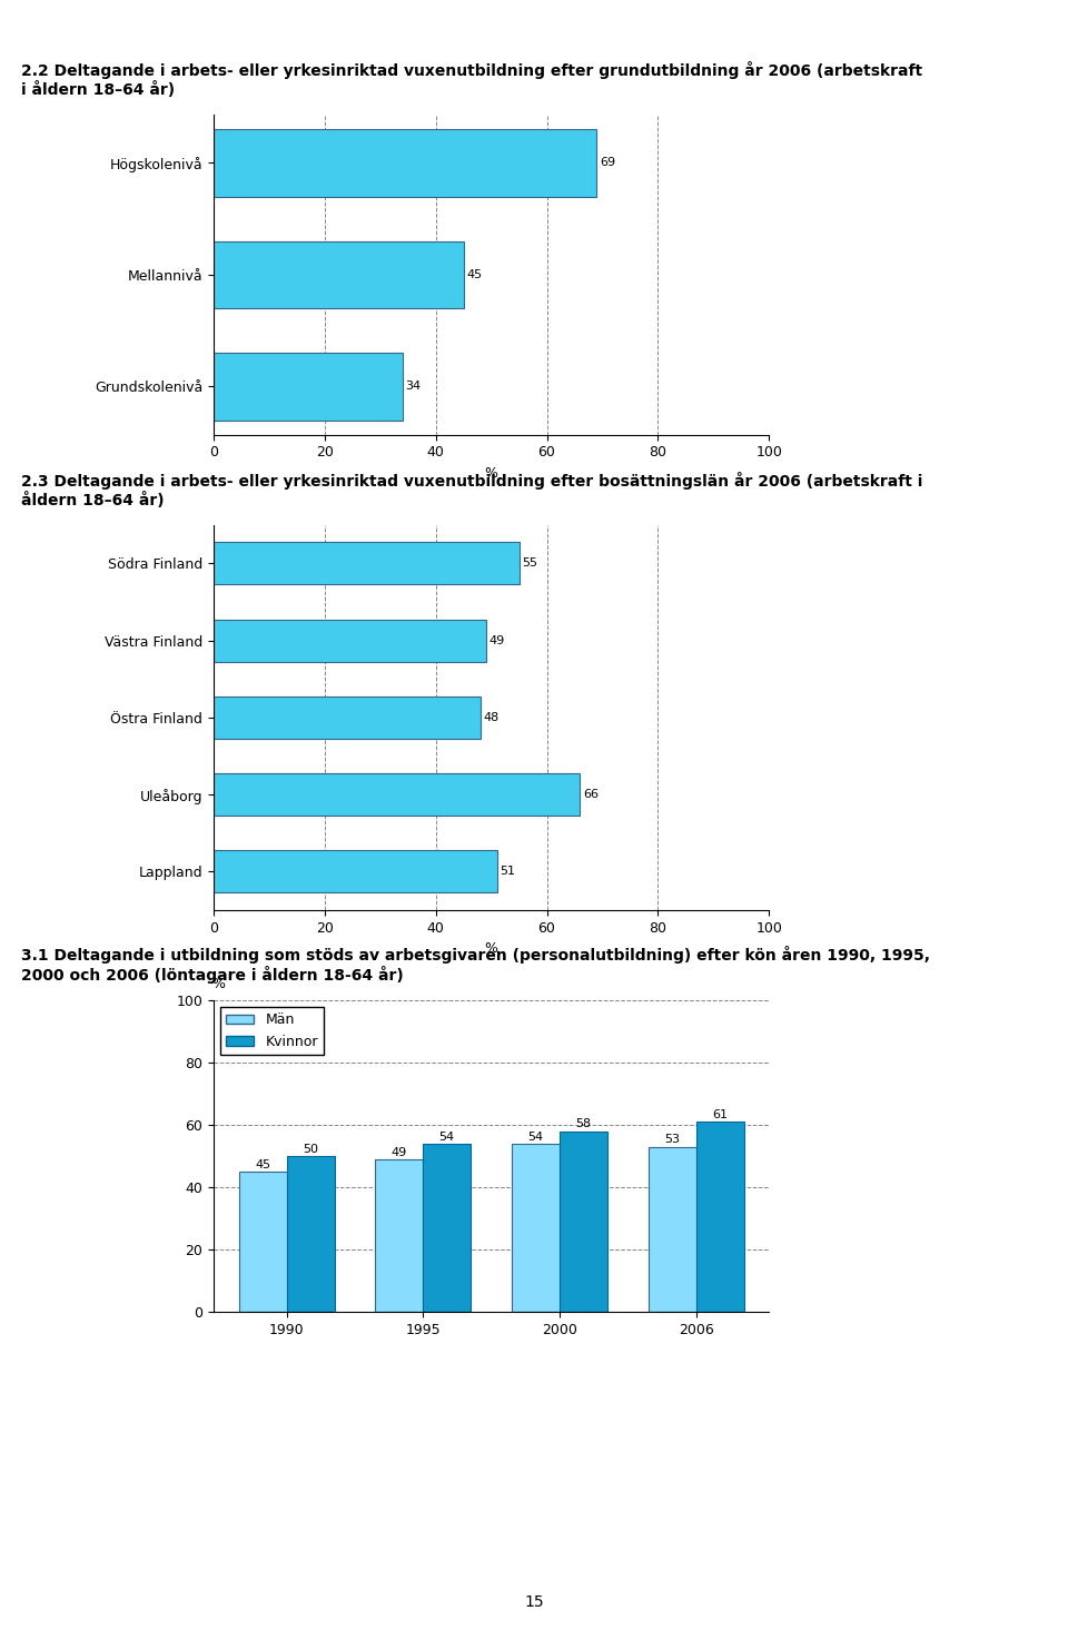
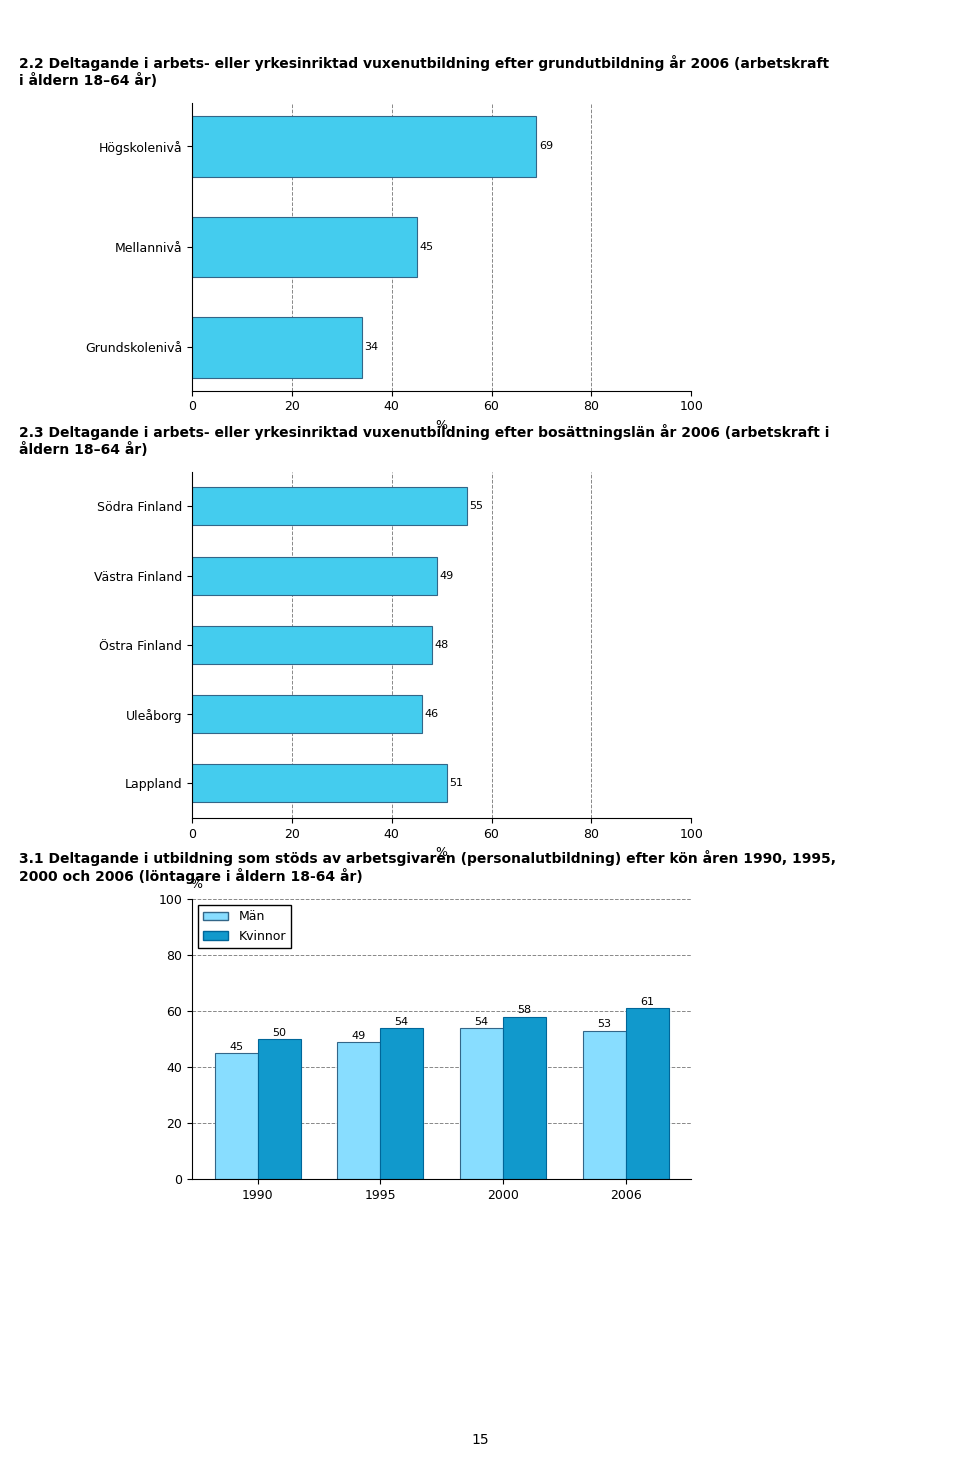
Uleåborg: 66 -> 46
